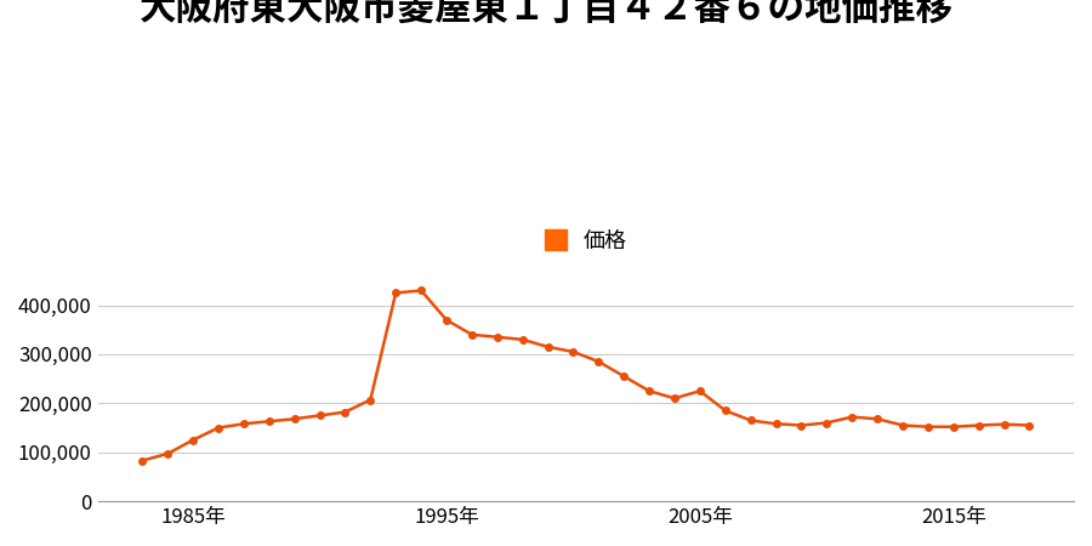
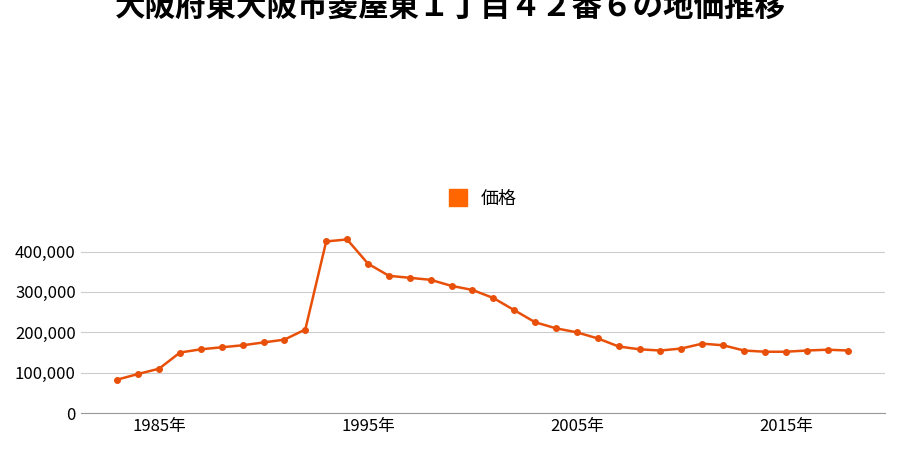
1985年: 125,000 -> 110,000
2005年: 225,000 -> 200,000
